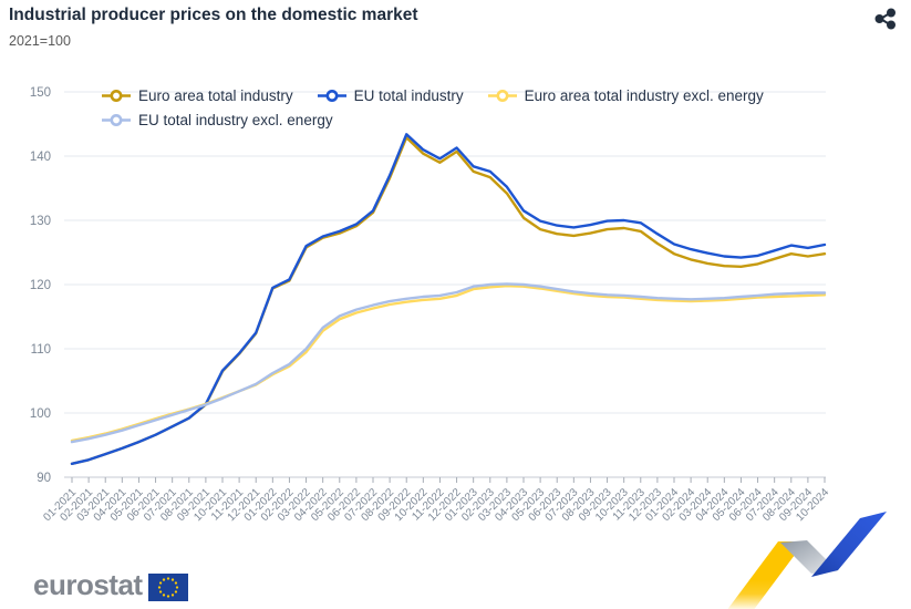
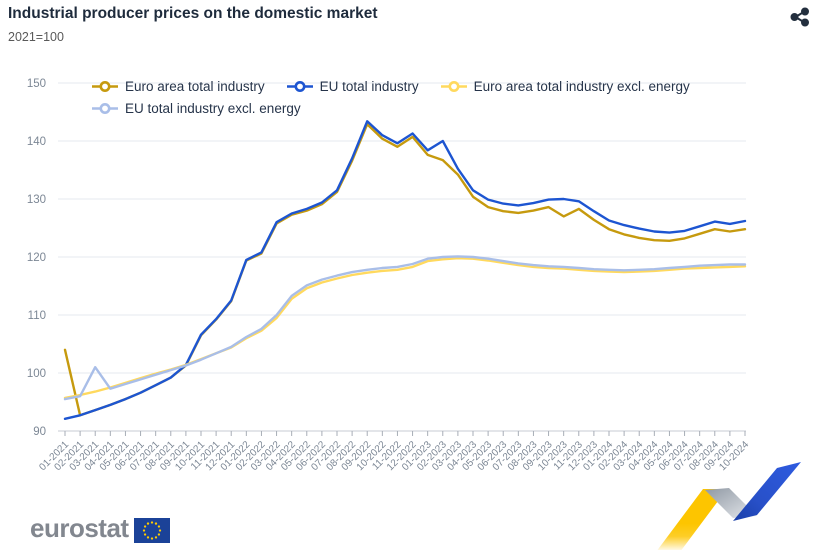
Euro area total industry/01-2021: 92 -> 104
EU total industry excl. energy/03-2021: 97 -> 101
EU total industry/02-2023: 138 -> 140
Euro area total industry/10-2023: 129 -> 127
